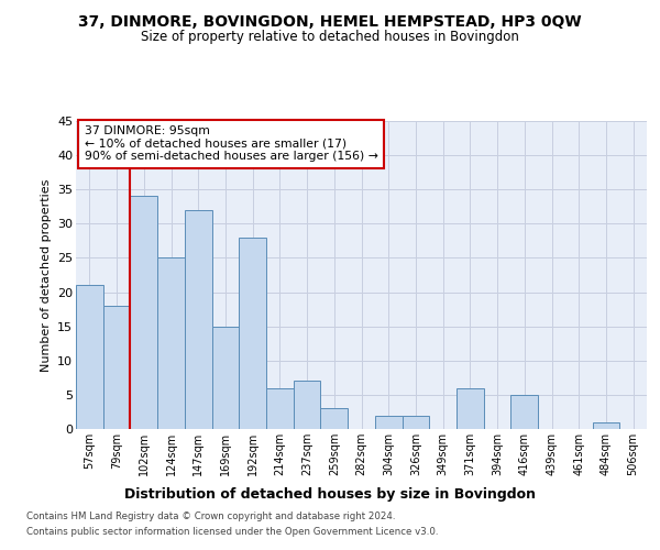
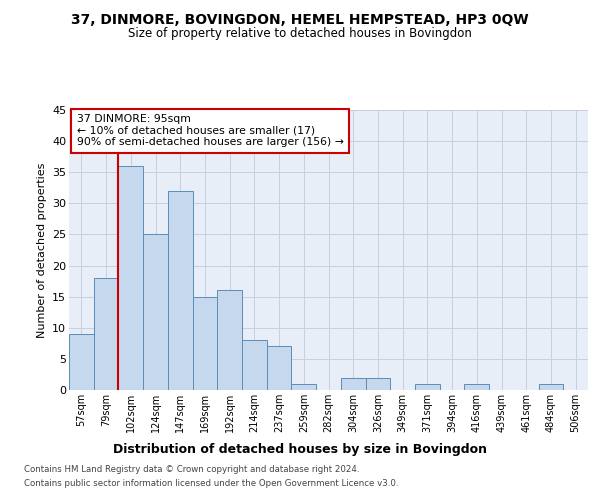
57sqm: 21 -> 9
102sqm: 34 -> 36
192sqm: 28 -> 16
214sqm: 6 -> 8
259sqm: 3 -> 1
371sqm: 6 -> 1
416sqm: 5 -> 1
